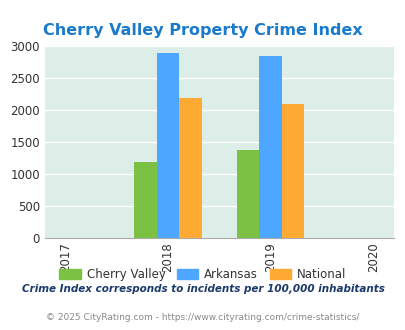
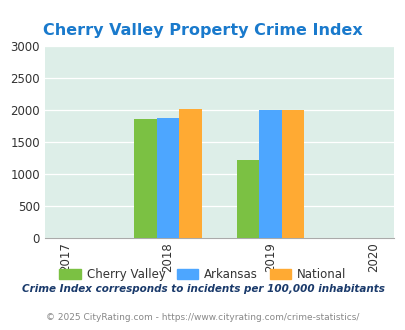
Cherry Valley/2018: 1190 -> 1860
Arkansas/2018: 2900 -> 1880
National/2018: 2190 -> 2020
Cherry Valley/2019: 1370 -> 1220
Arkansas/2019: 2850 -> 2000
National/2019: 2100 -> 2000
